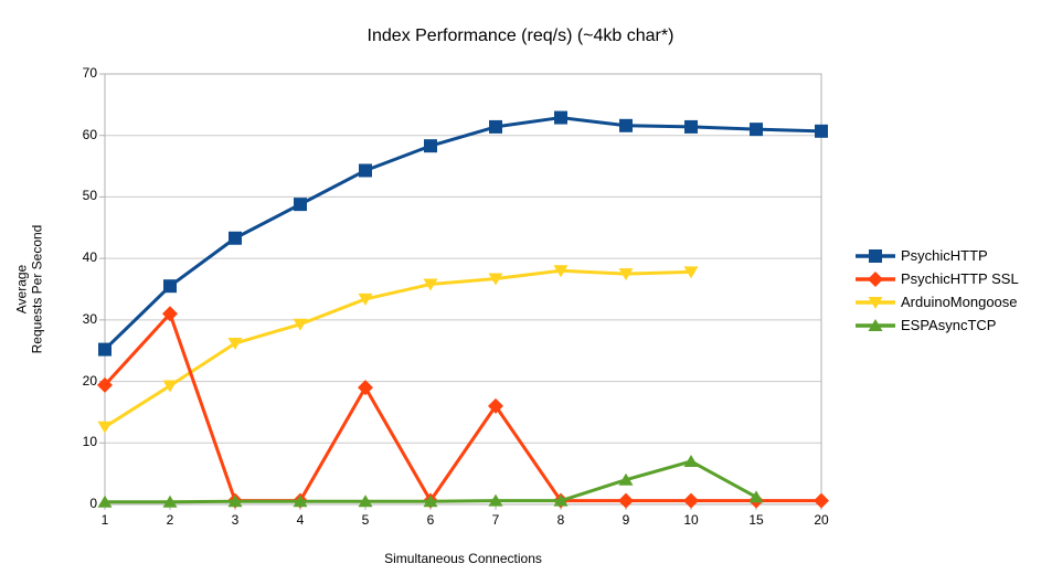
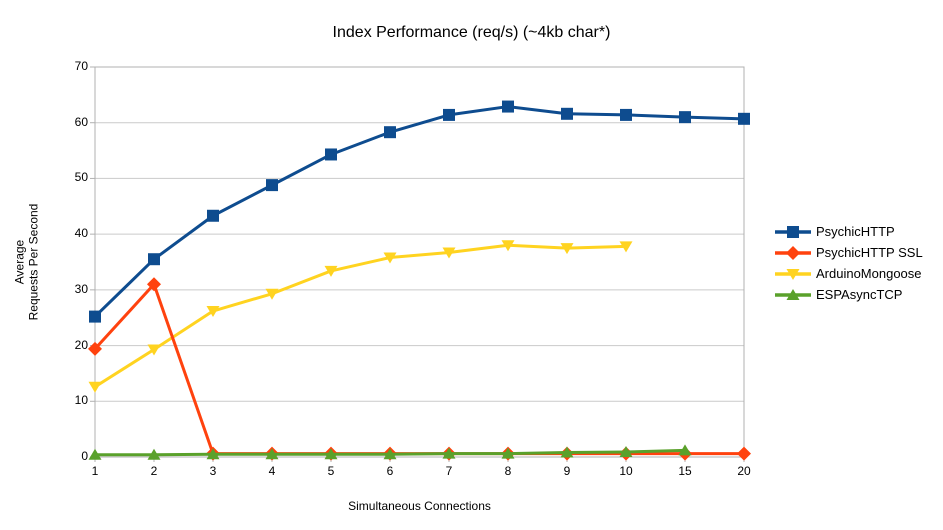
PsychicHTTP SSL/5: 19 -> 1
PsychicHTTP SSL/7: 16 -> 1
ESPAsyncTCP/9: 4 -> 1
ESPAsyncTCP/10: 7 -> 1
